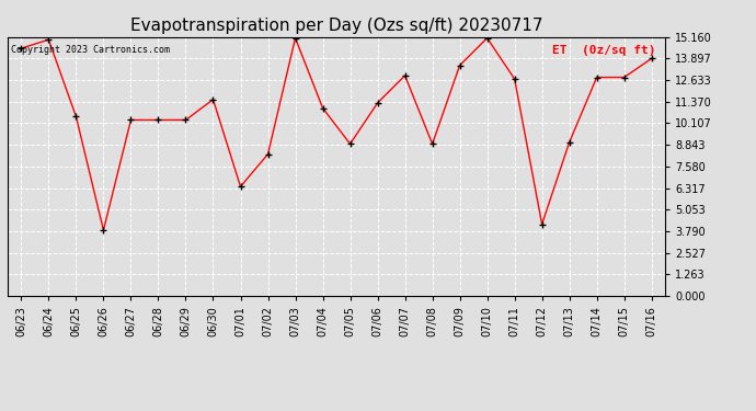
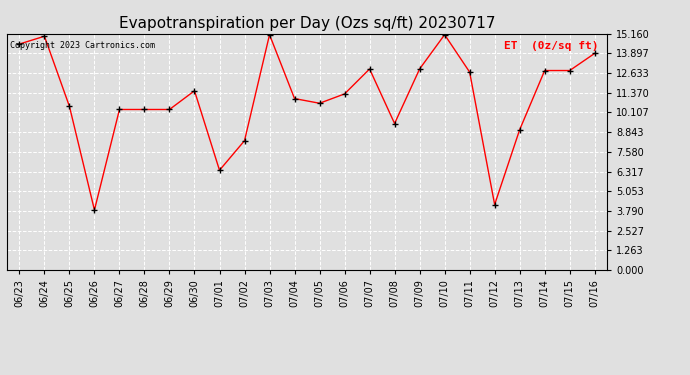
07/05: 8.9 -> 10.7
07/08: 8.9 -> 9.4
07/09: 13.5 -> 12.9
